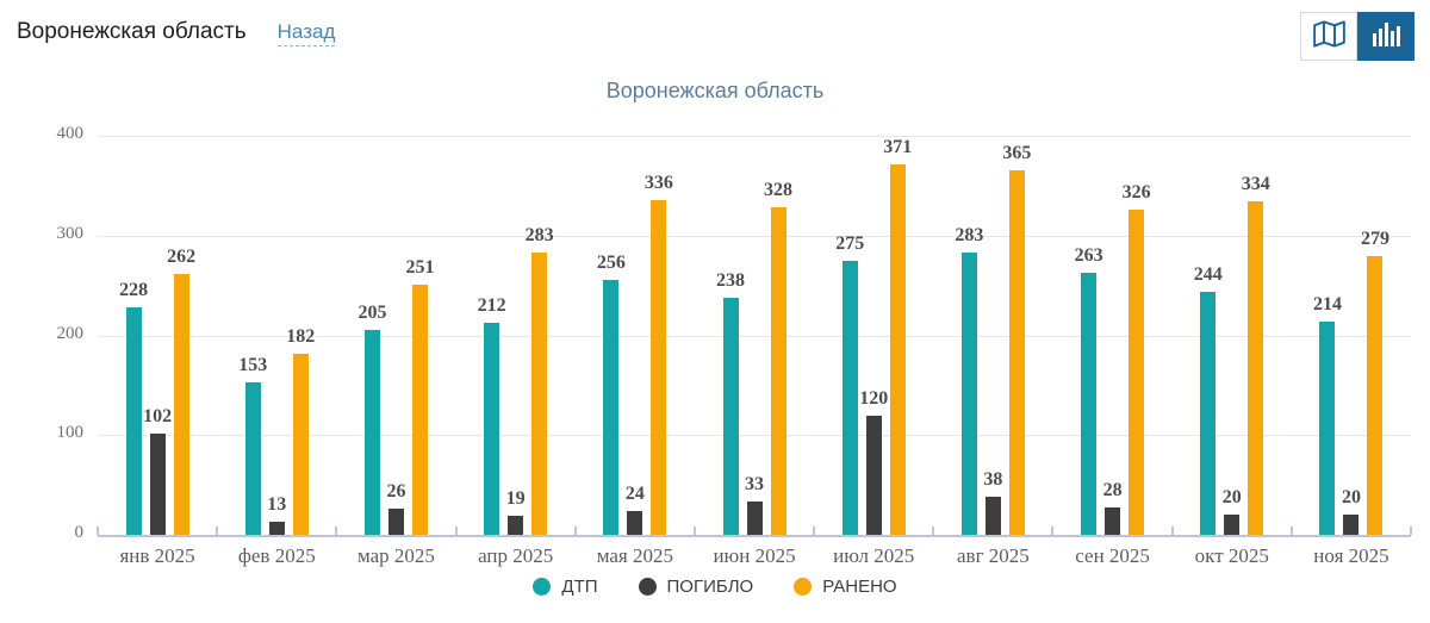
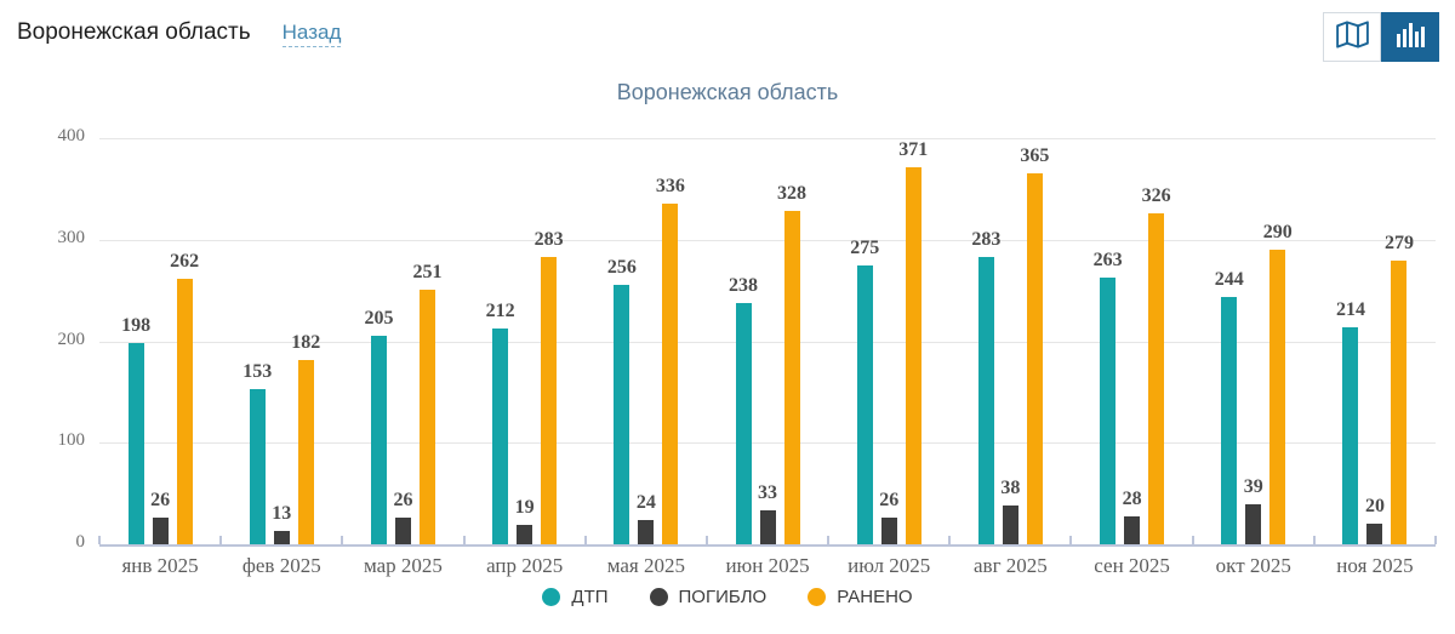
ДТП/янв 2025: 228 -> 198
ПОГИБЛО/янв 2025: 102 -> 26
ПОГИБЛО/июл 2025: 120 -> 26
ПОГИБЛО/окт 2025: 20 -> 39
РАНЕНО/окт 2025: 334 -> 290
